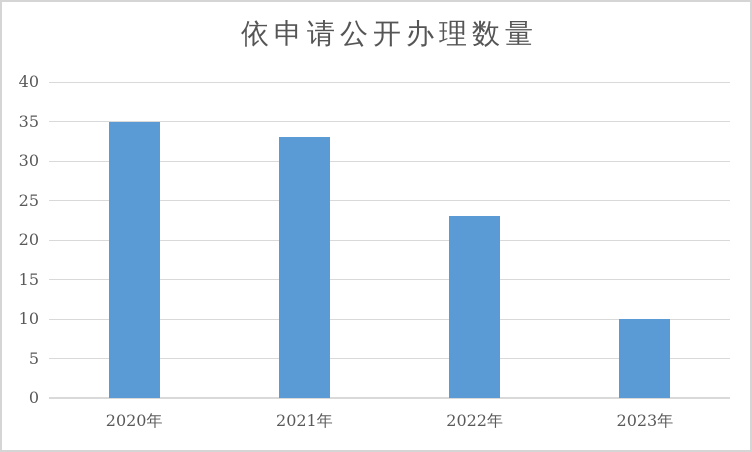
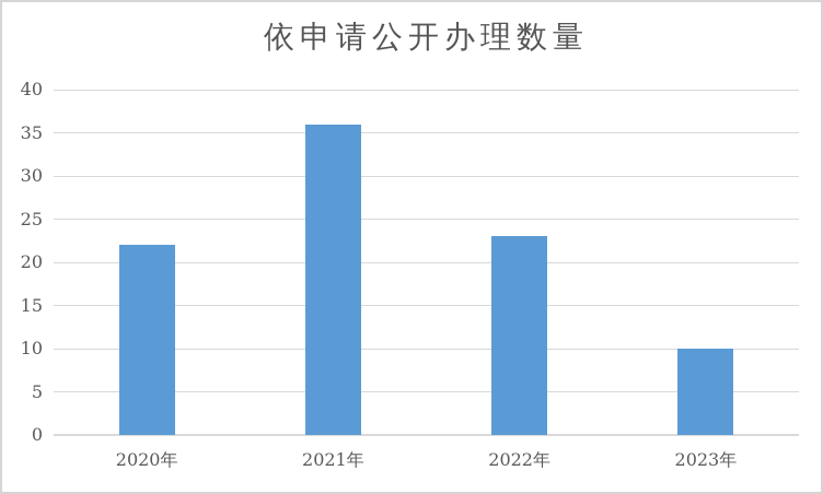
2020年: 35 -> 22
2021年: 33 -> 36
